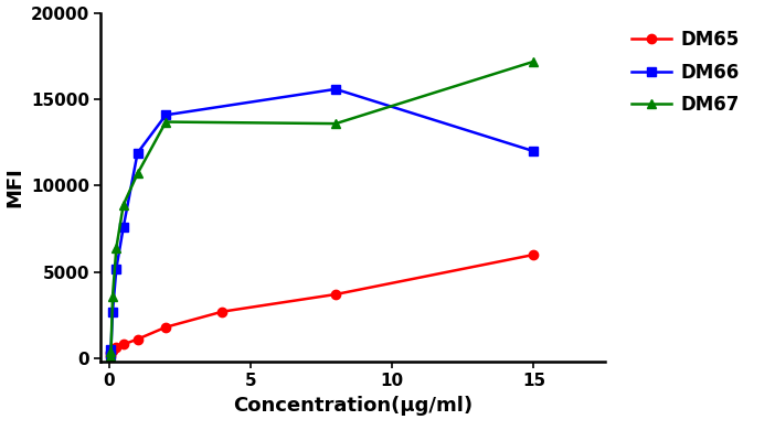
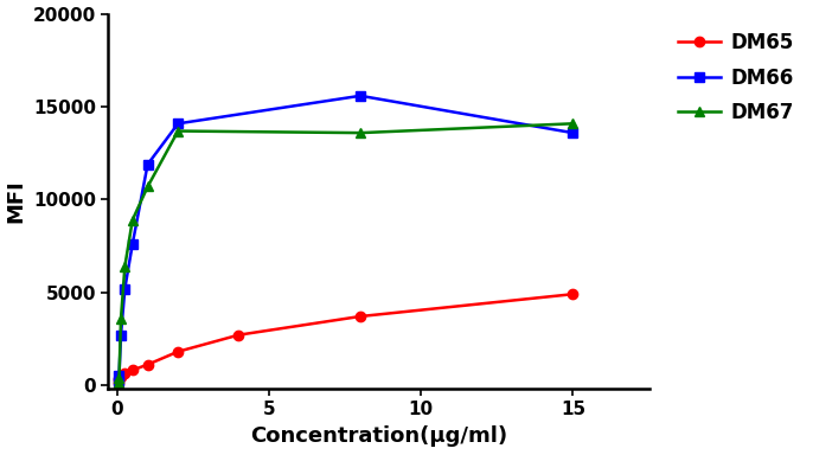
DM65/15: 6000 -> 4900
DM66/15: 12000 -> 13600
DM67/15: 17200 -> 14100
